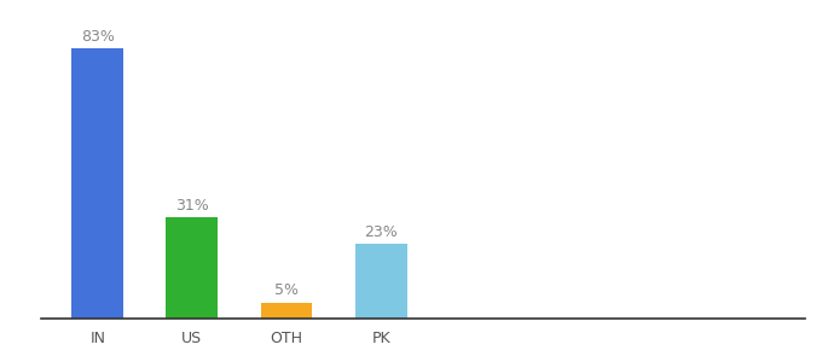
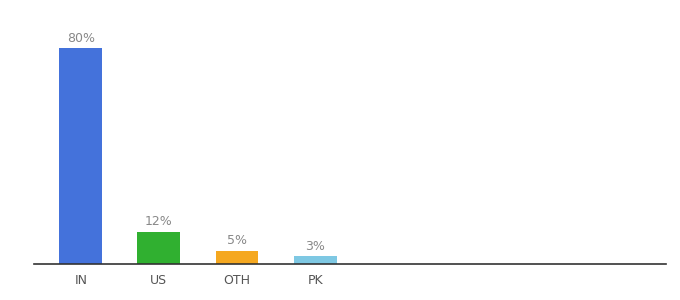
IN: 83% -> 80%
US: 31% -> 12%
PK: 23% -> 3%
